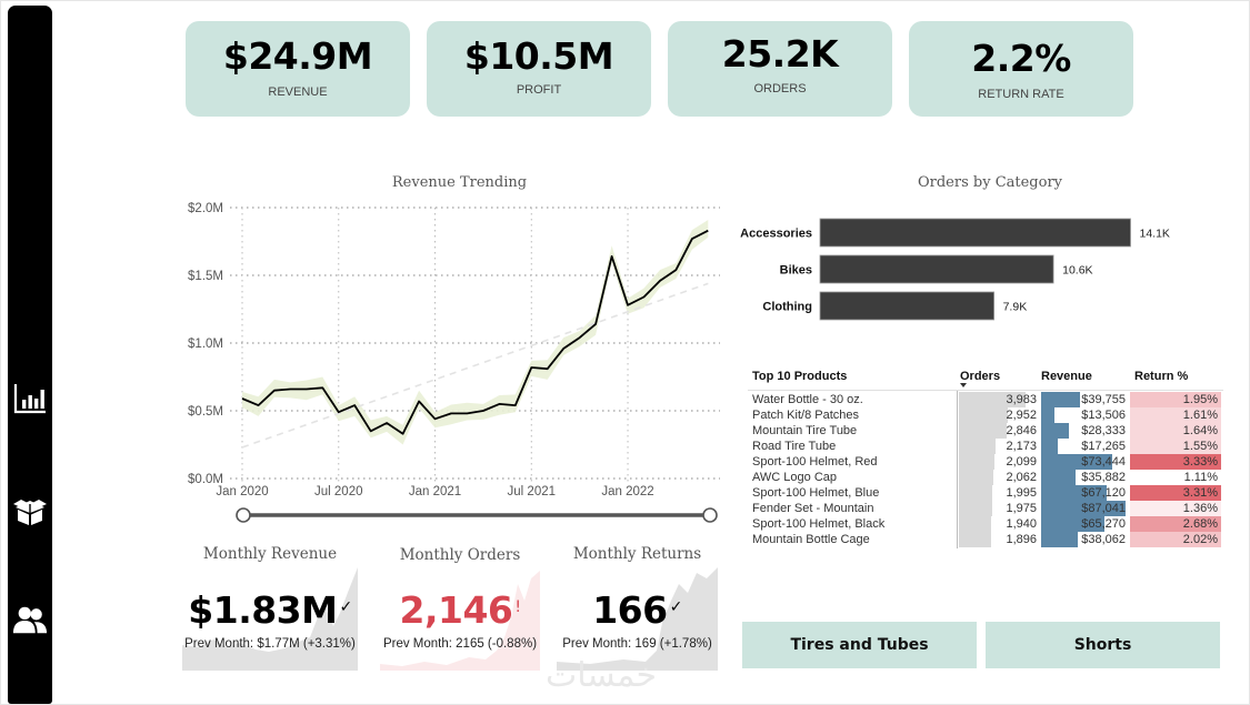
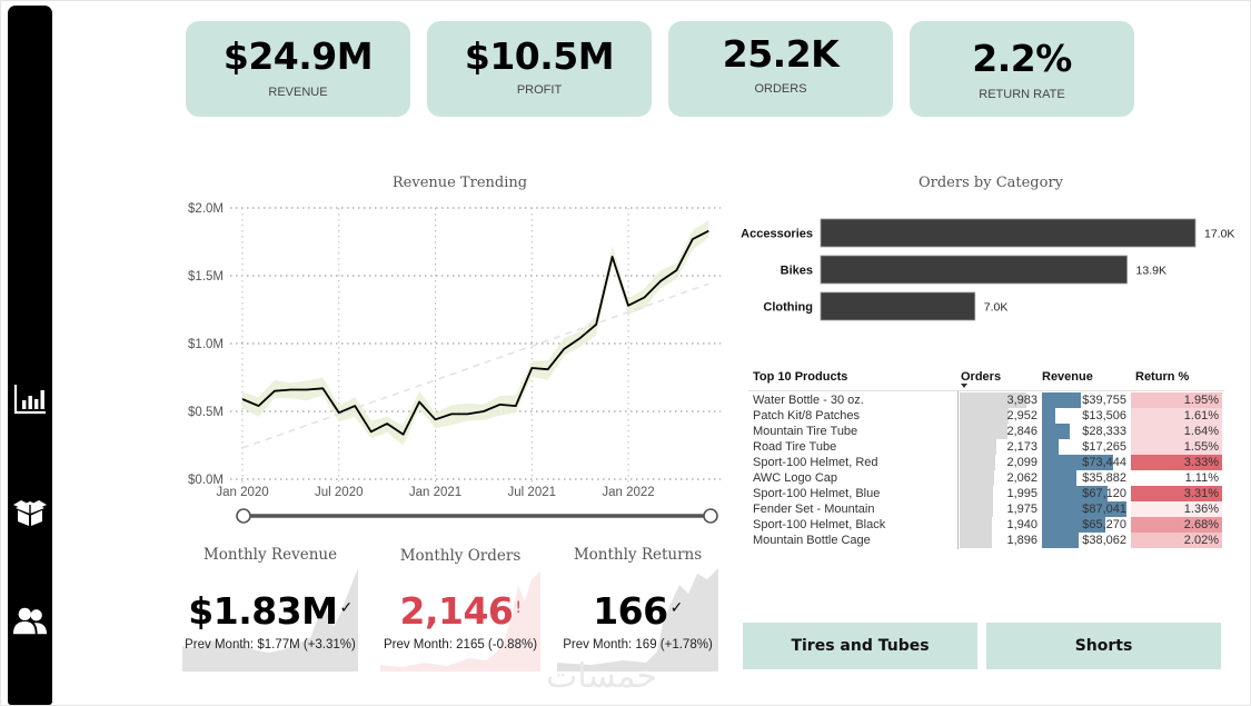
Orders by Category/Accessories: 14.1K -> 17.0K
Orders by Category/Bikes: 10.6K -> 13.9K
Orders by Category/Clothing: 7.9K -> 7.0K
